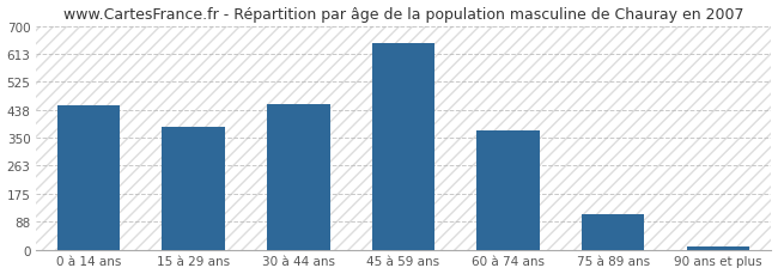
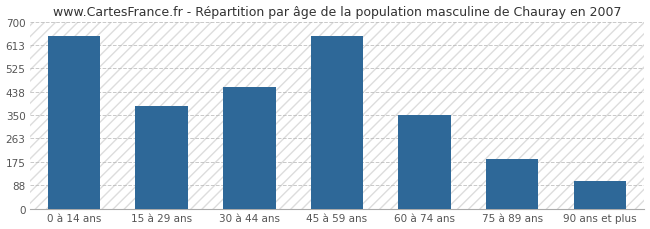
0 à 14 ans: 450 -> 645
60 à 74 ans: 372 -> 350
75 à 89 ans: 110 -> 185
90 ans et plus: 10 -> 105
